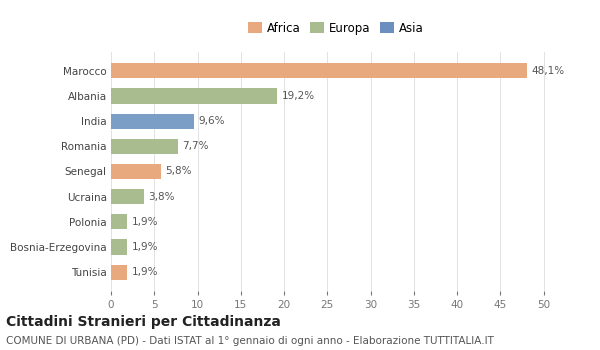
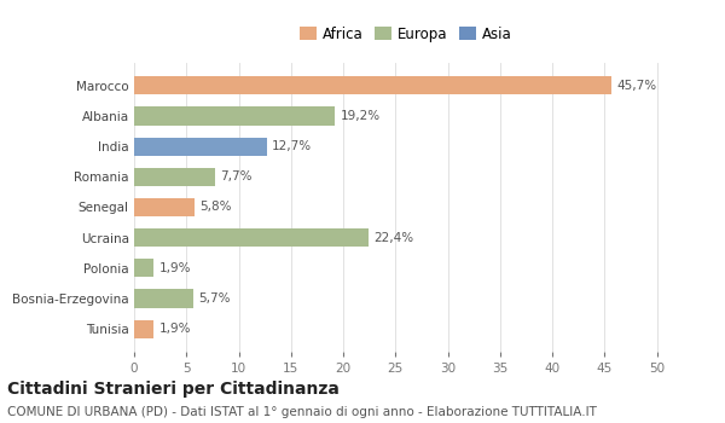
Marocco: 48,1% -> 45,7%
India: 9,6% -> 12,7%
Ucraina: 3,8% -> 22,4%
Bosnia-Erzegovina: 1,9% -> 5,7%
